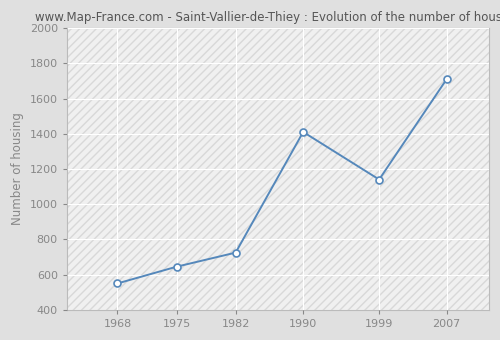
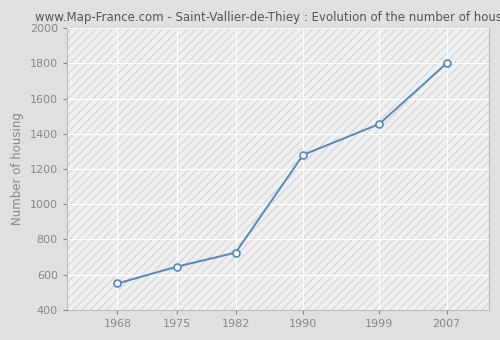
1990: 1410 -> 1280
1999: 1140 -> 1460
2007: 1710 -> 1800
